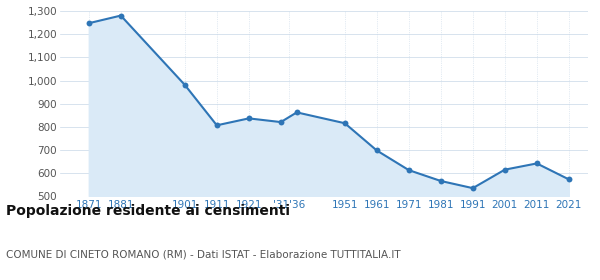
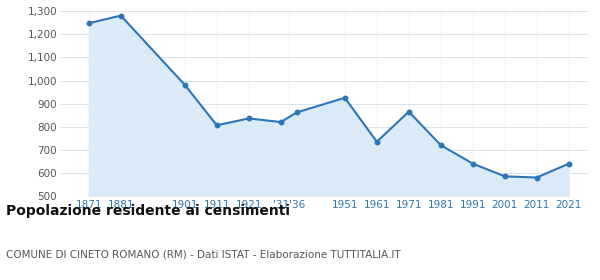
1951: 815 -> 925
1961: 697 -> 735
1971: 612 -> 865
1981: 565 -> 720
1991: 534 -> 640
2001: 614 -> 585
2011: 641 -> 580
2021: 572 -> 640
